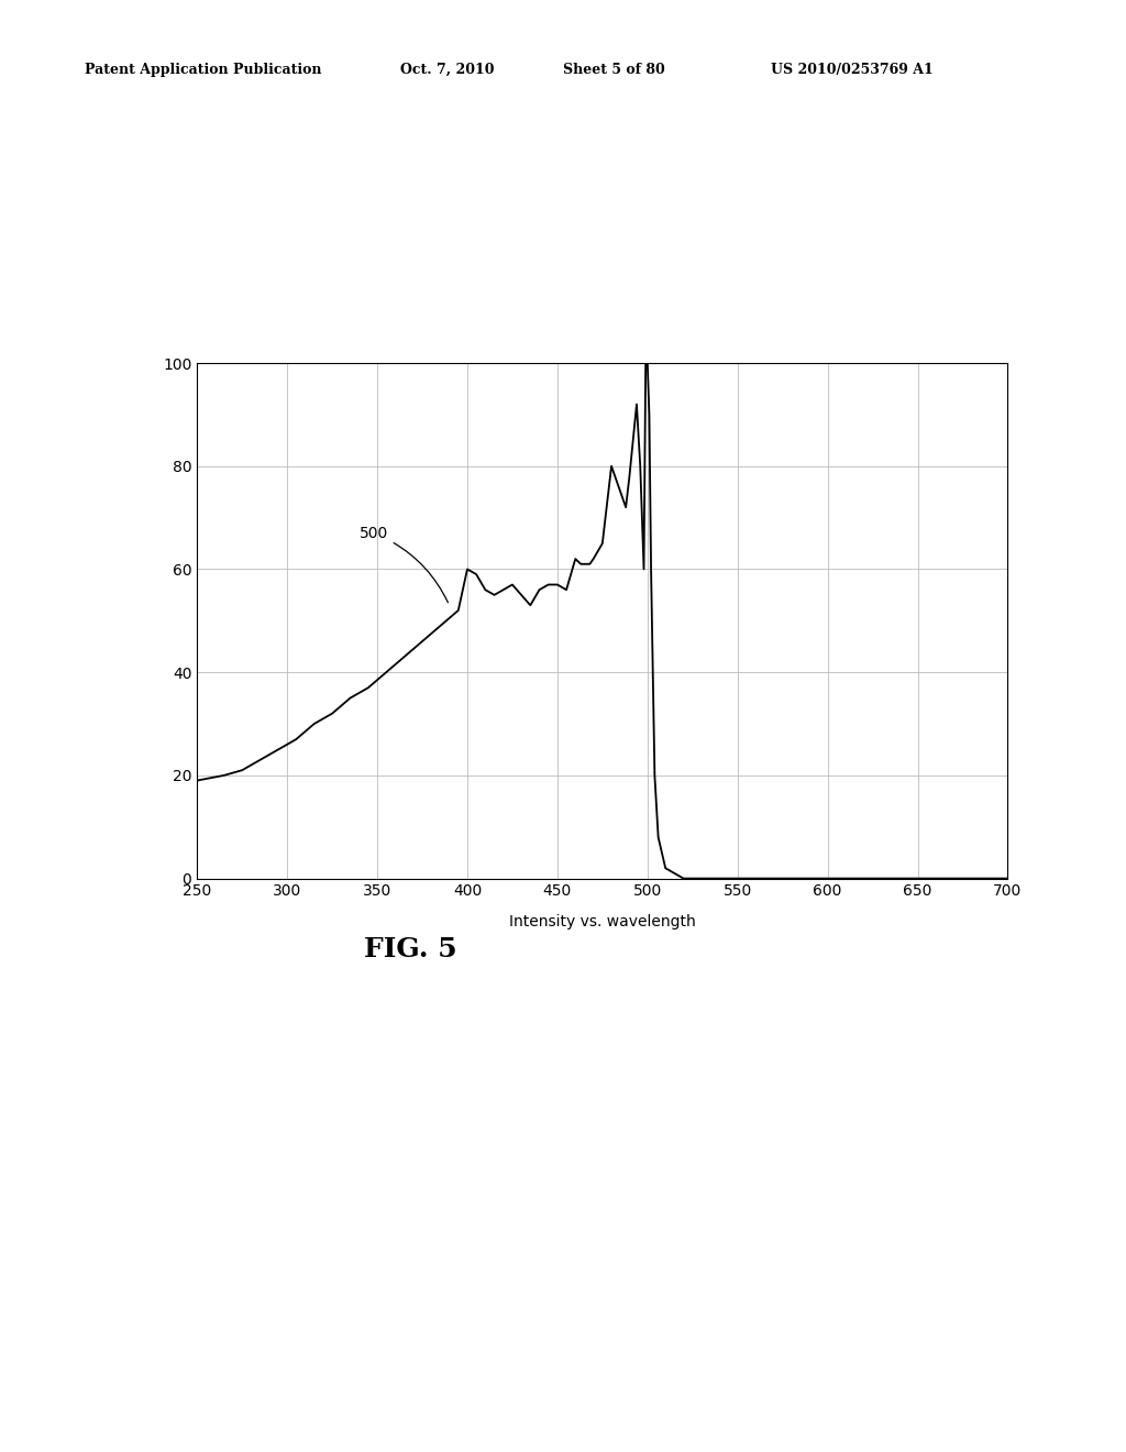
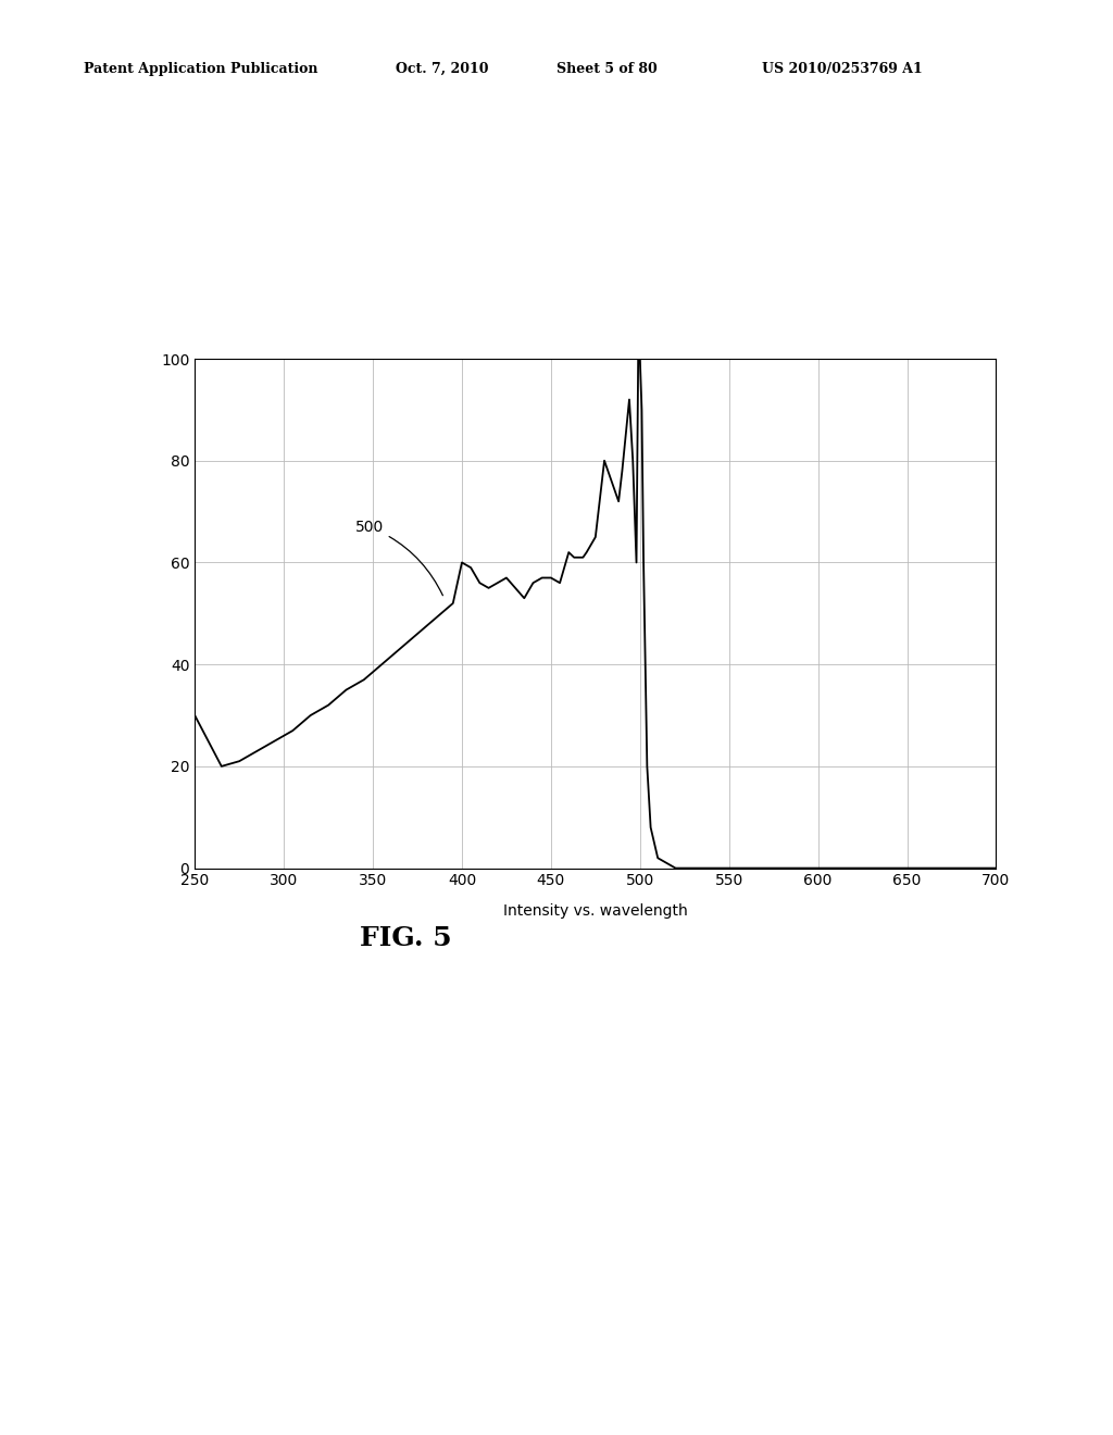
250: 19 -> 30
